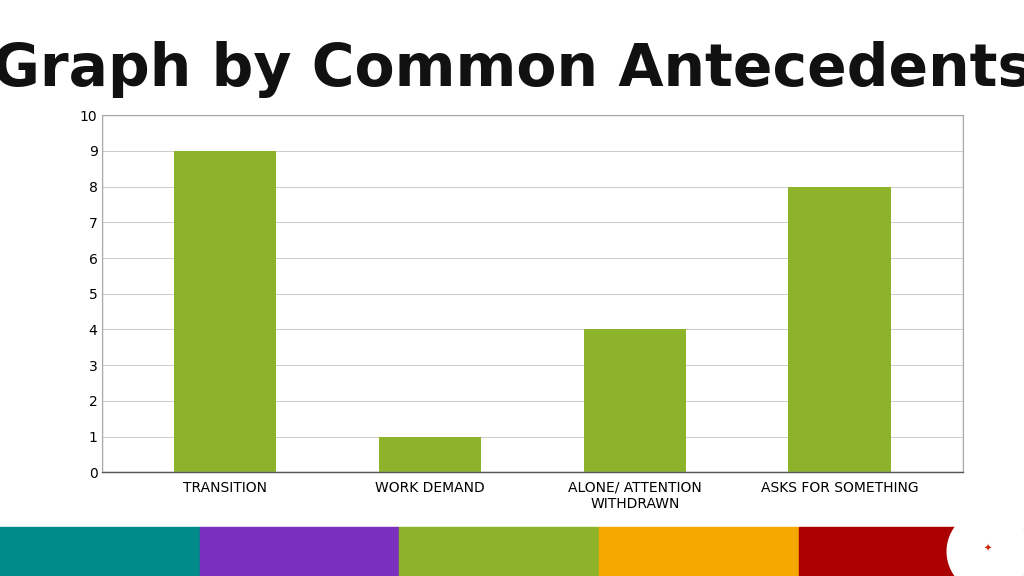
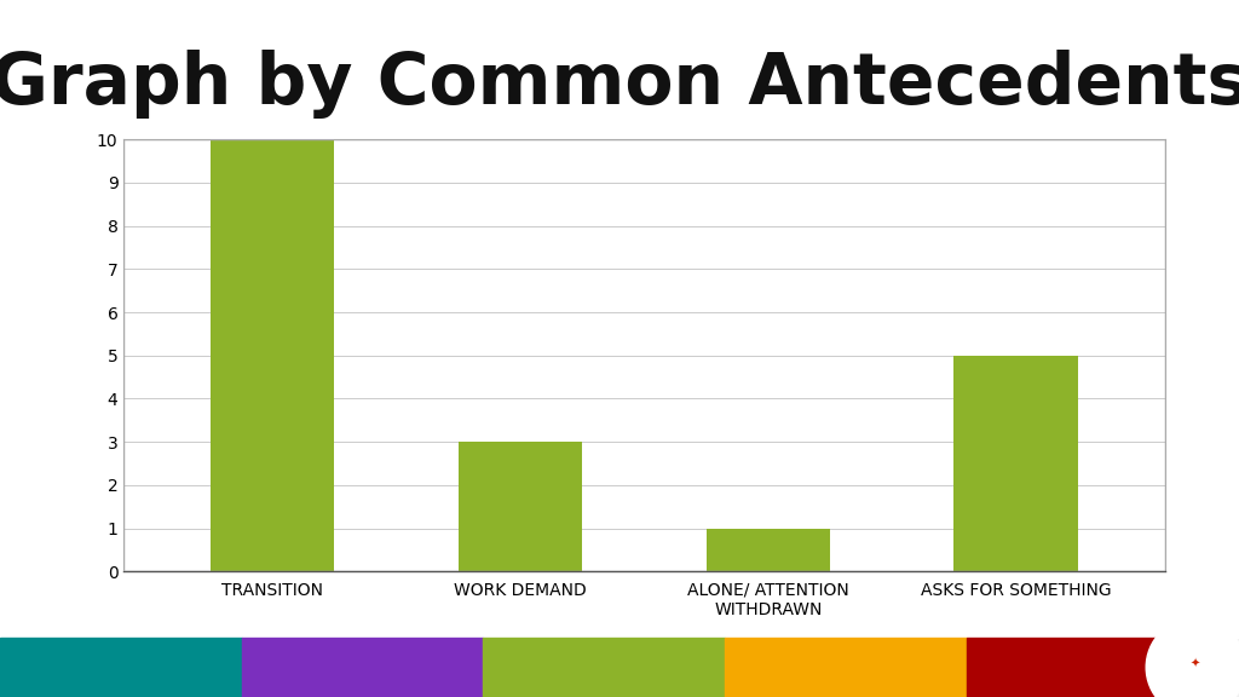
TRANSITION: 9 -> 10
WORK DEMAND: 1 -> 3
ALONE/ ATTENTION WITHDRAWN: 4 -> 1
ASKS FOR SOMETHING: 8 -> 5
